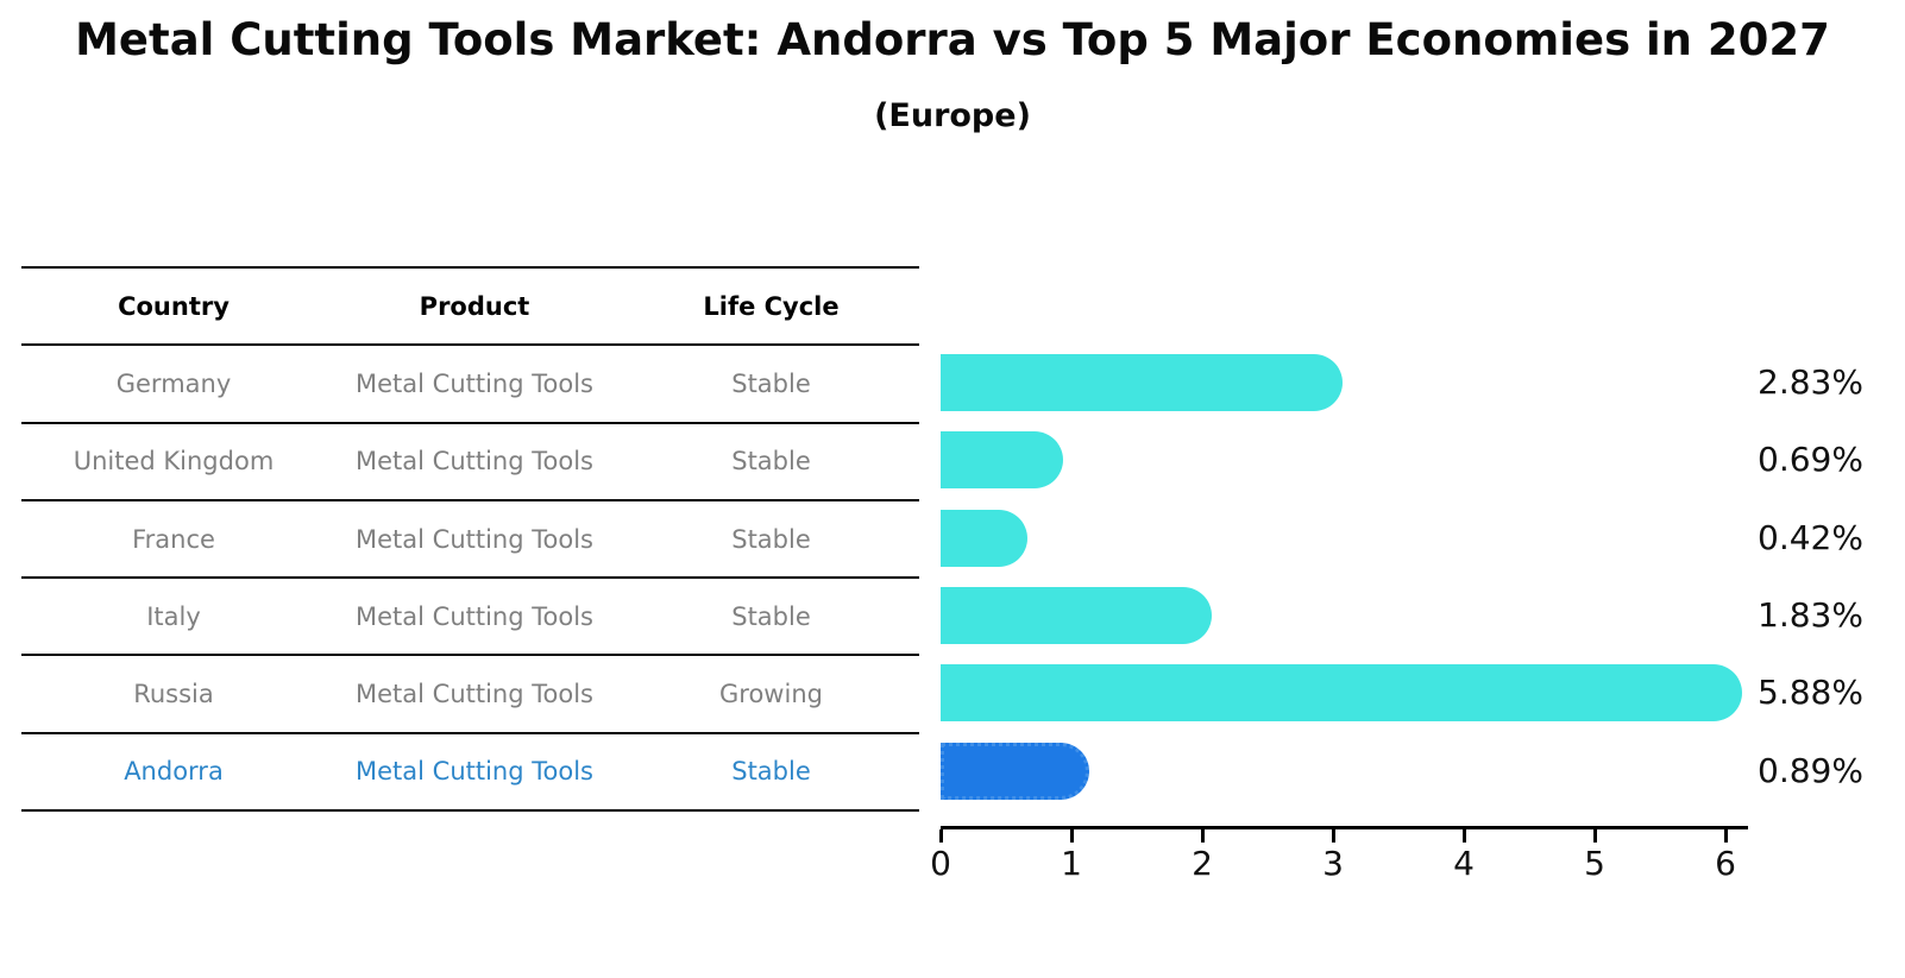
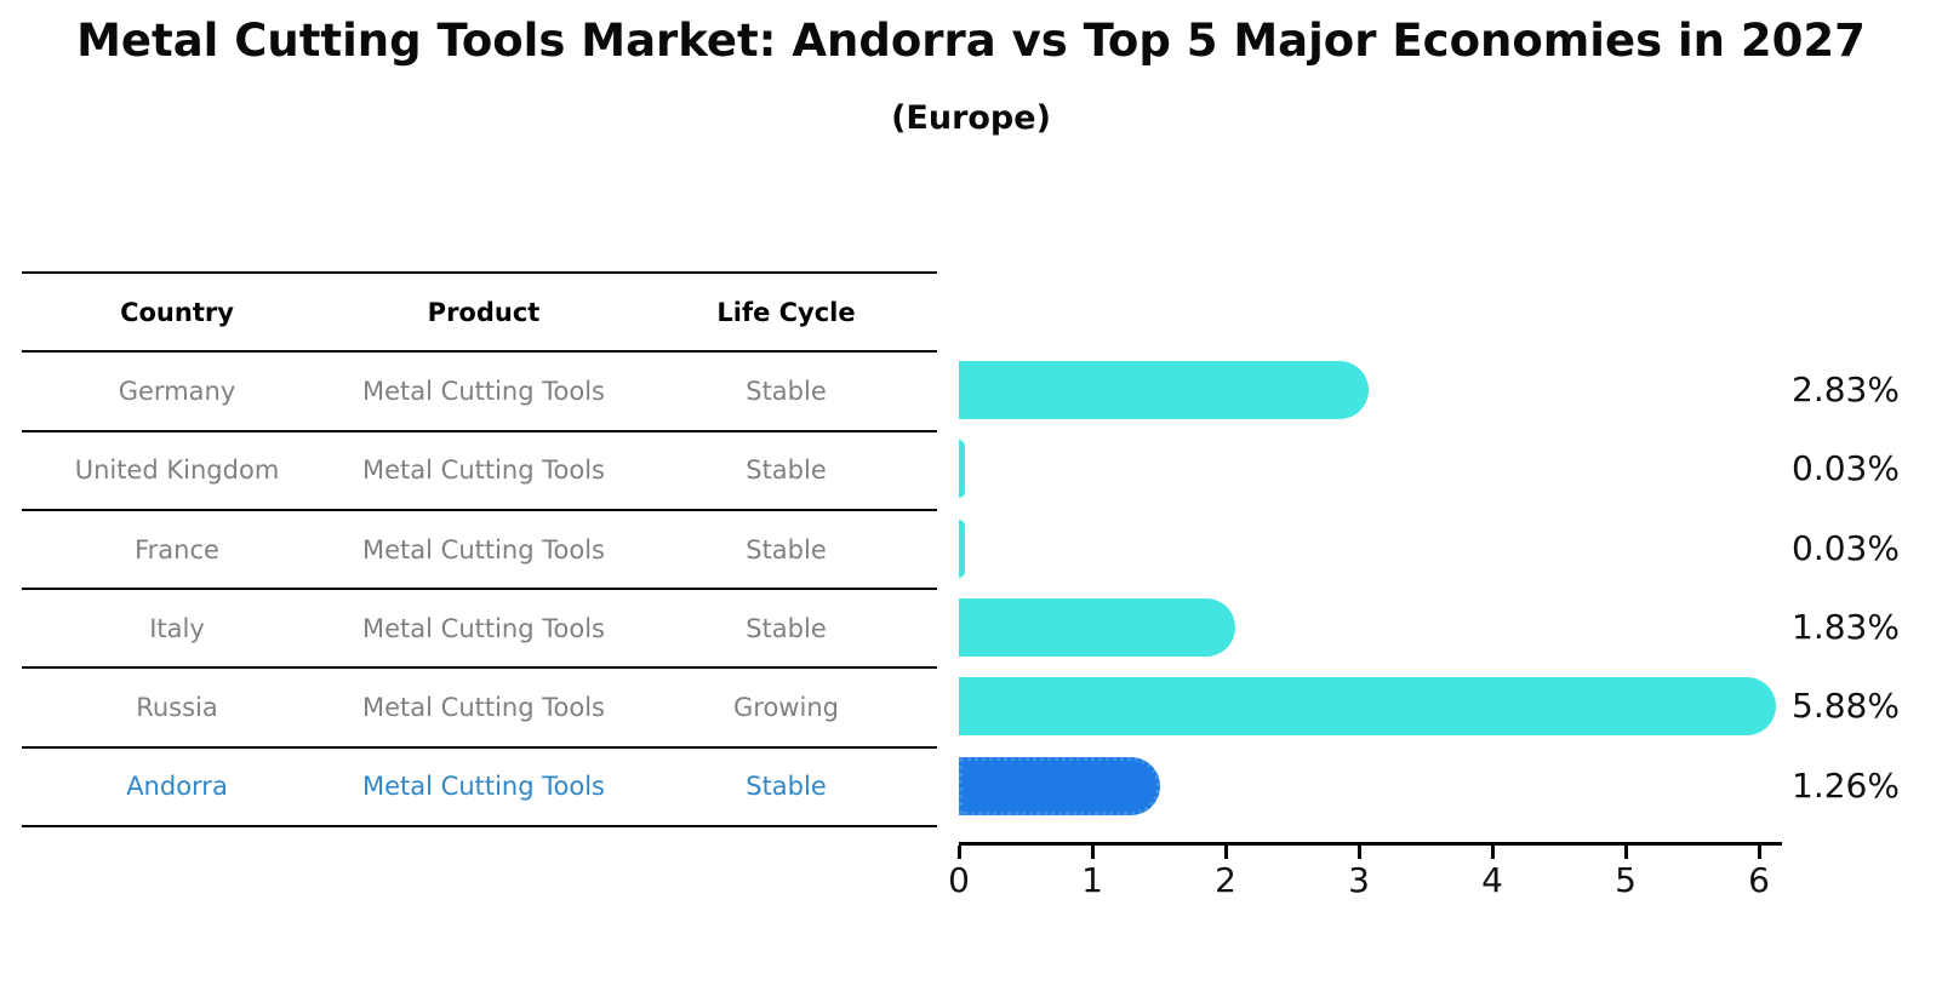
United Kingdom: 0.69% -> 0.03%
France: 0.42% -> 0.03%
Andorra: 0.89% -> 1.26%
